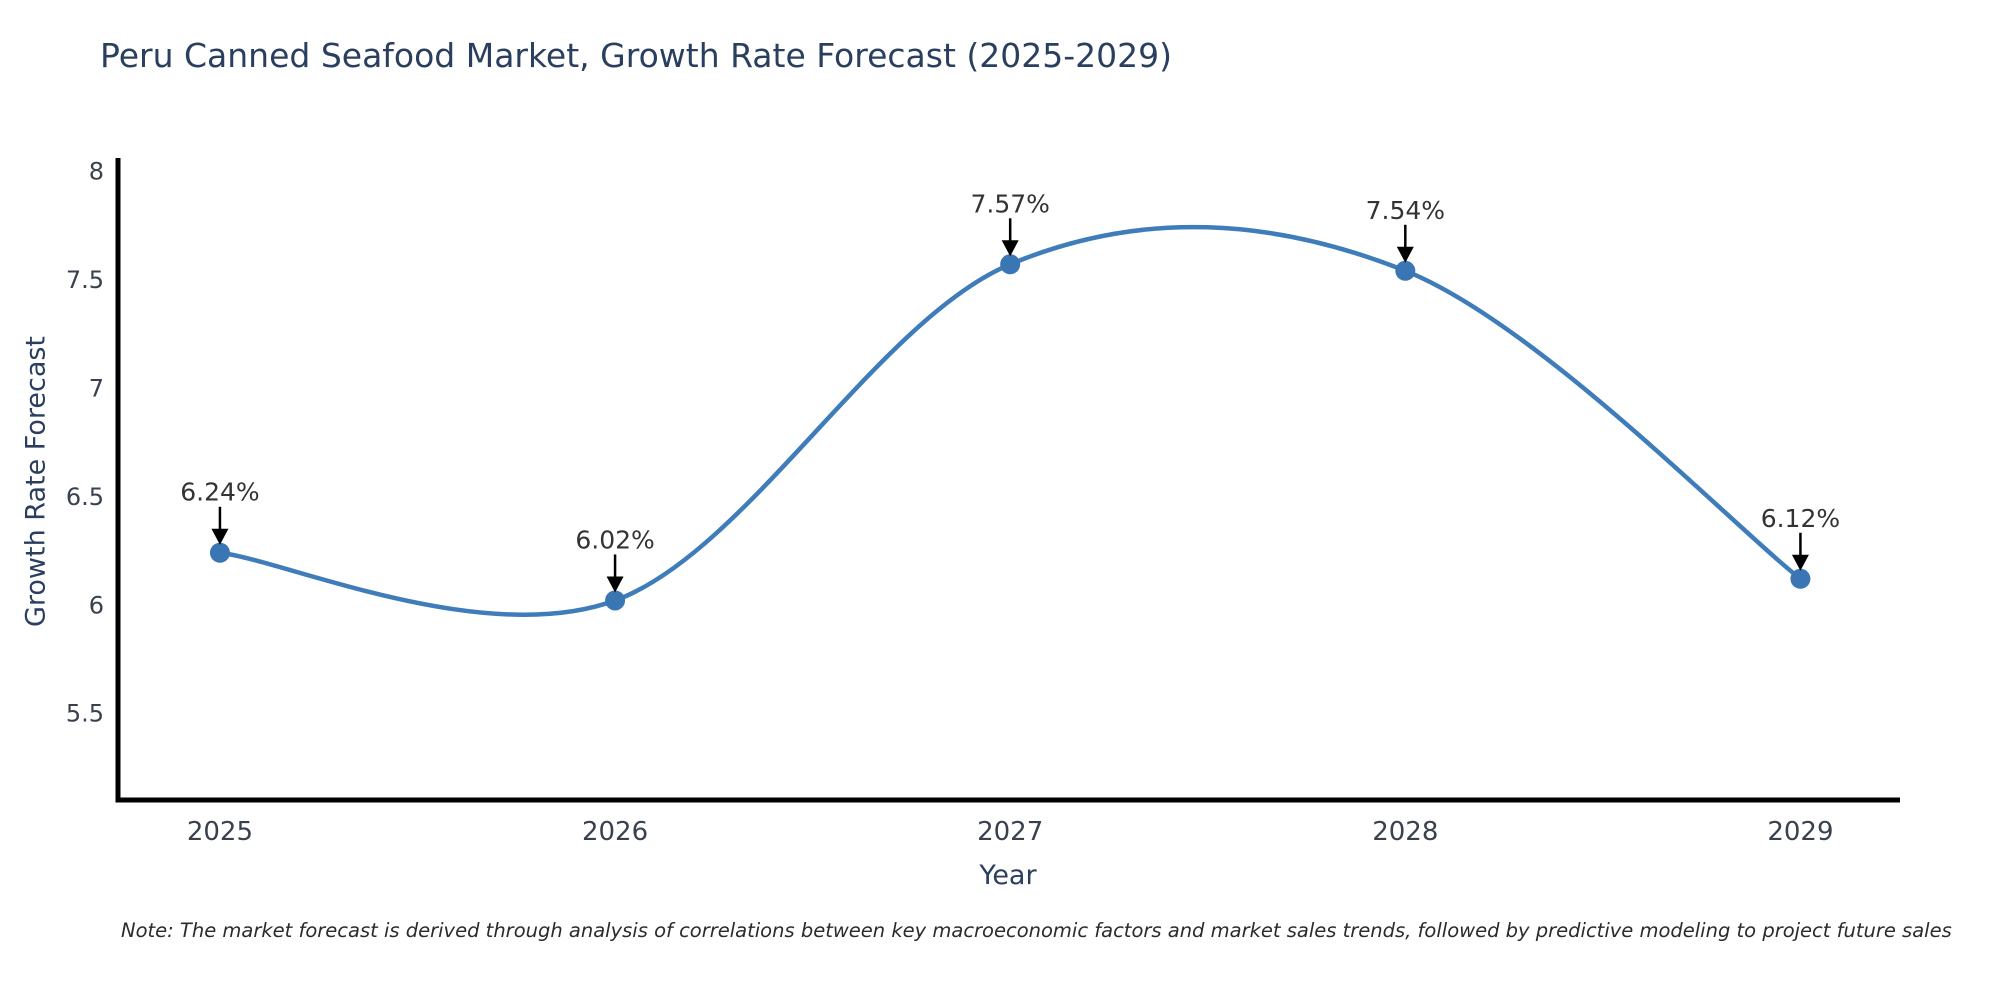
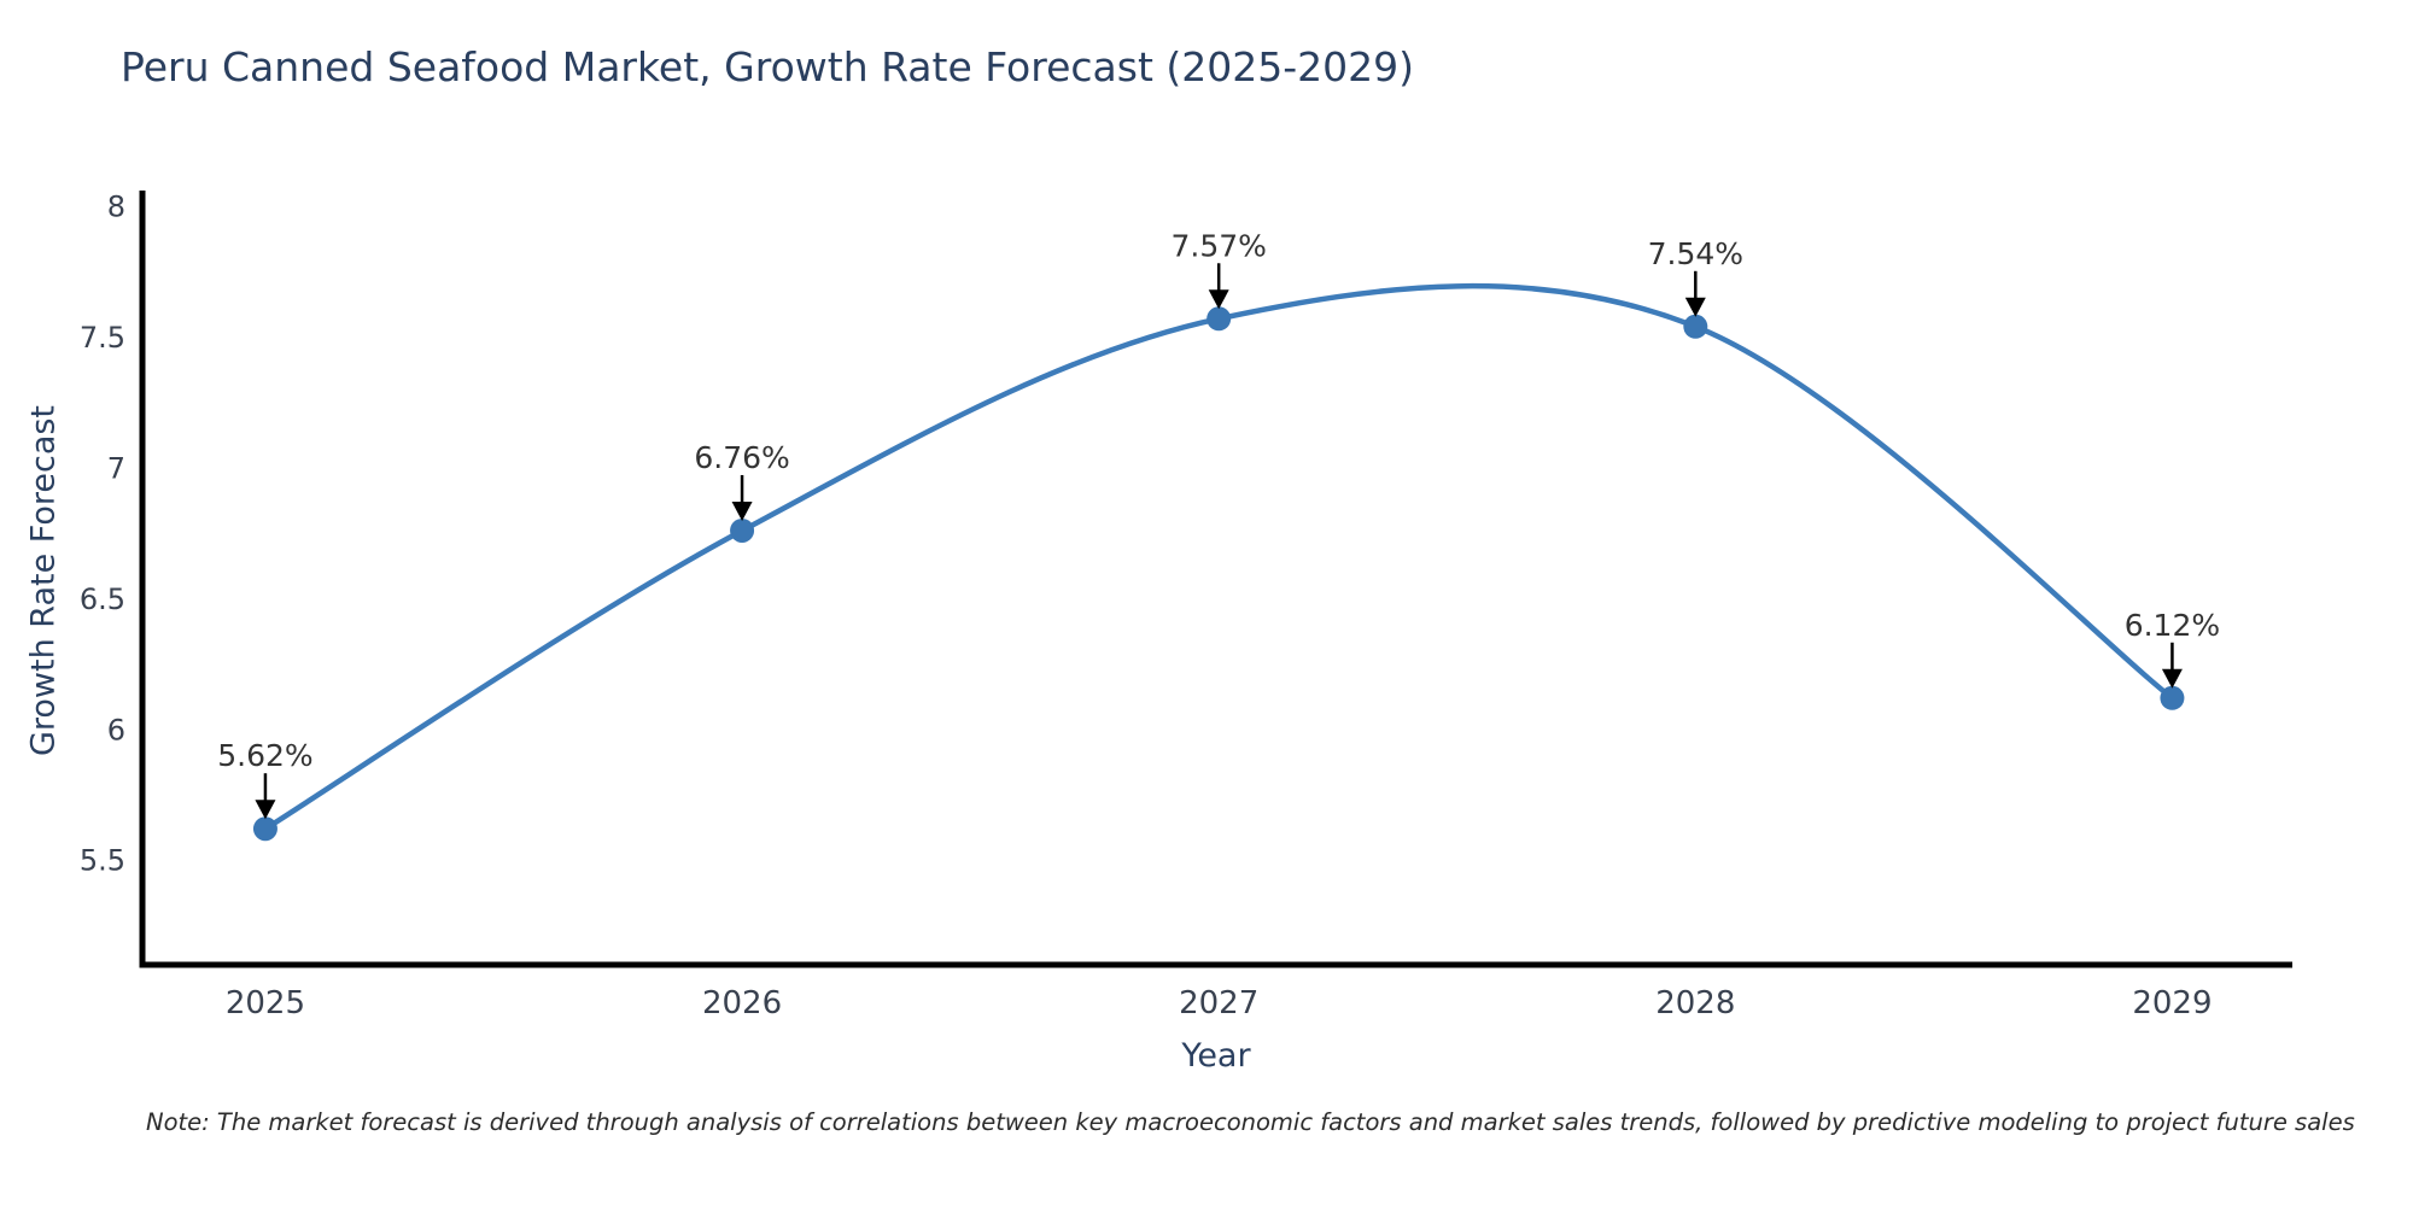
2025: 6.24% -> 5.62%
2026: 6.02% -> 6.76%
